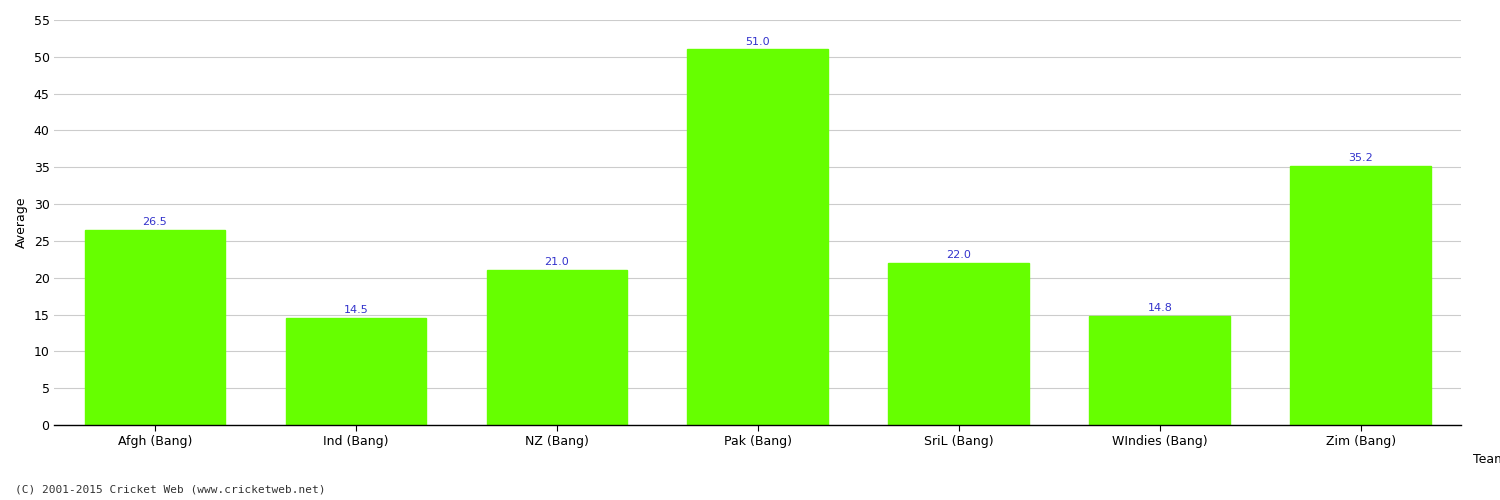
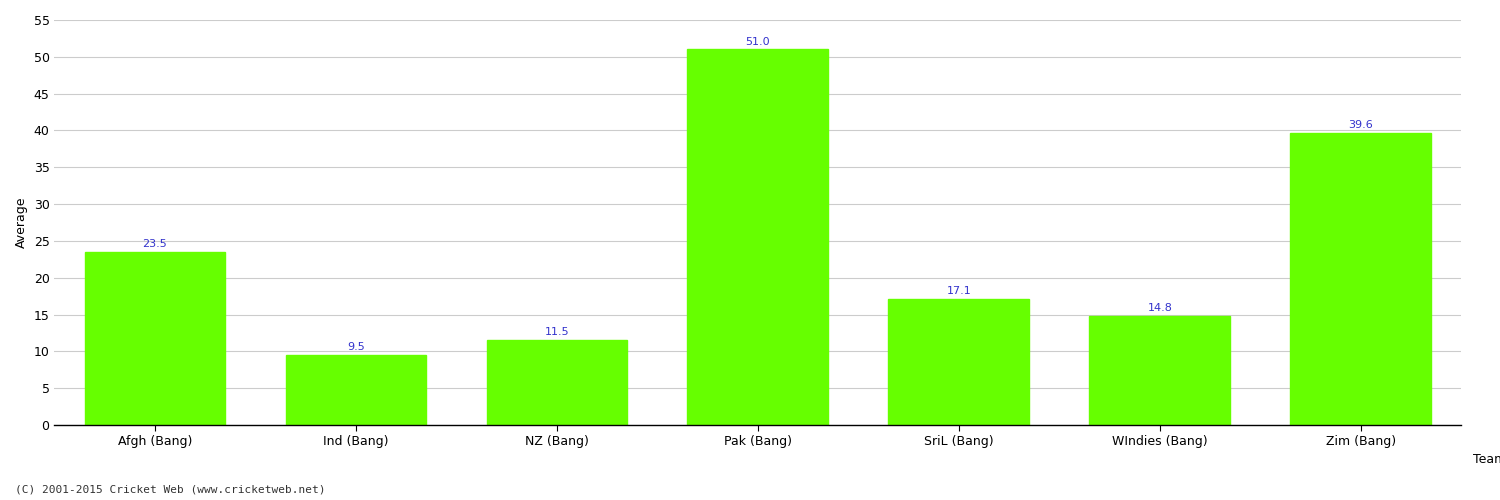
Afgh (Bang): 26.5 -> 23.5
Ind (Bang): 14.5 -> 9.5
NZ (Bang): 21.0 -> 11.5
SriL (Bang): 22.0 -> 17.1
Zim (Bang): 35.2 -> 39.6
